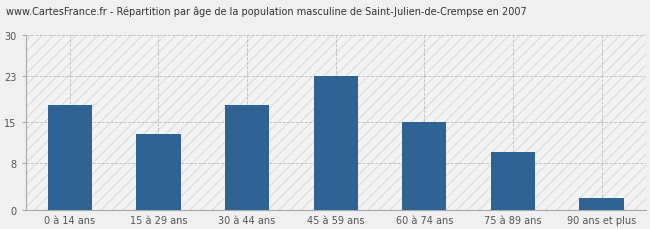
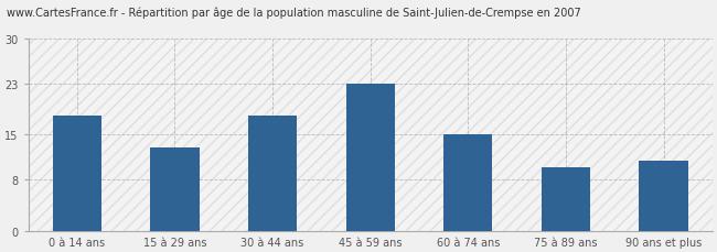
90 ans et plus: 2 -> 11
